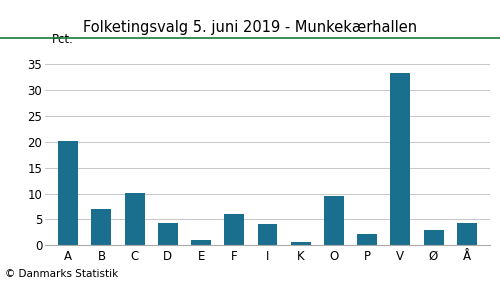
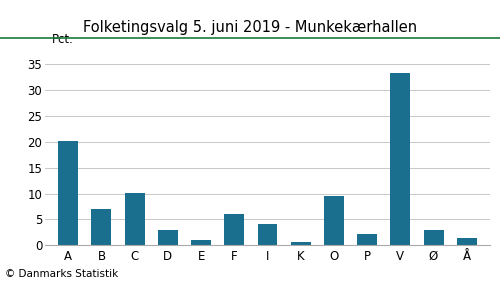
D: 4.4 -> 2.9
Å: 4.4 -> 1.5
